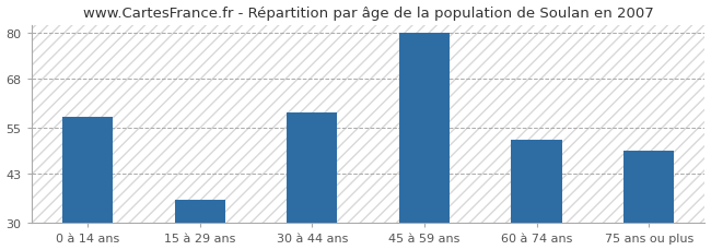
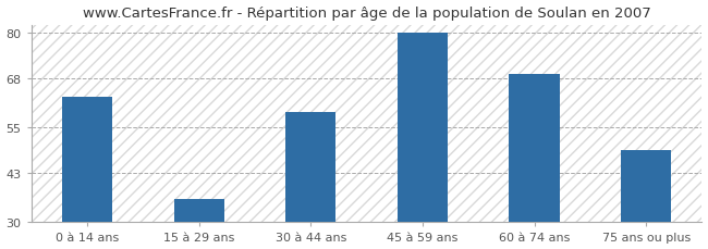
0 à 14 ans: 58 -> 63
60 à 74 ans: 52 -> 69
